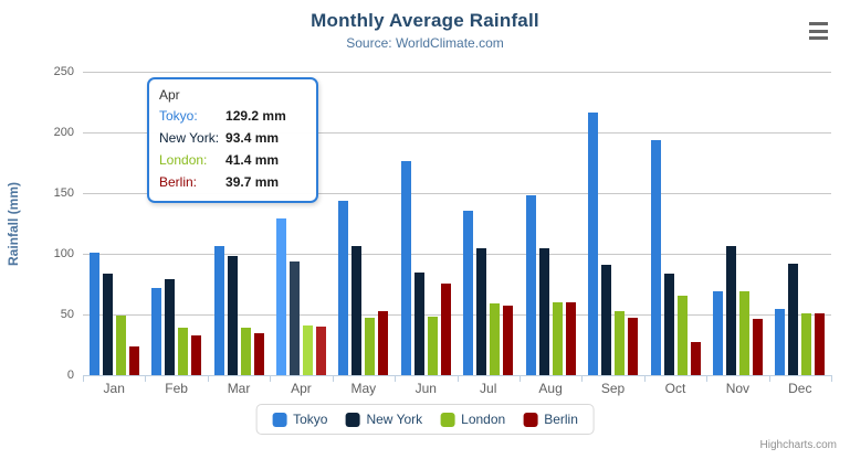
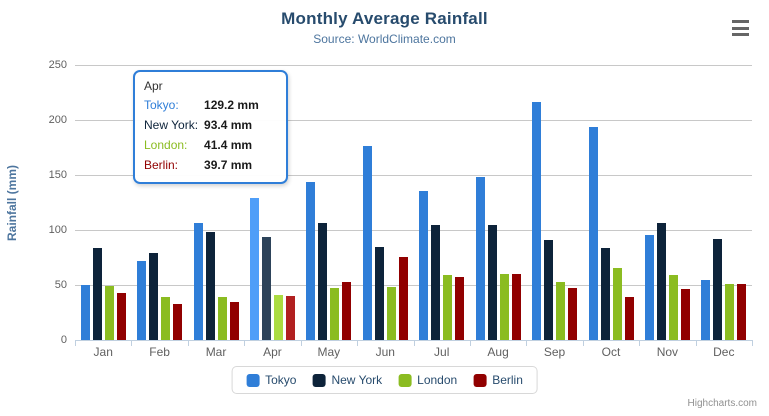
Tokyo/Jan: 101 -> 50
Berlin/Jan: 24 -> 42
Berlin/Oct: 27 -> 39
Tokyo/Nov: 69 -> 96
London/Nov: 69 -> 59
